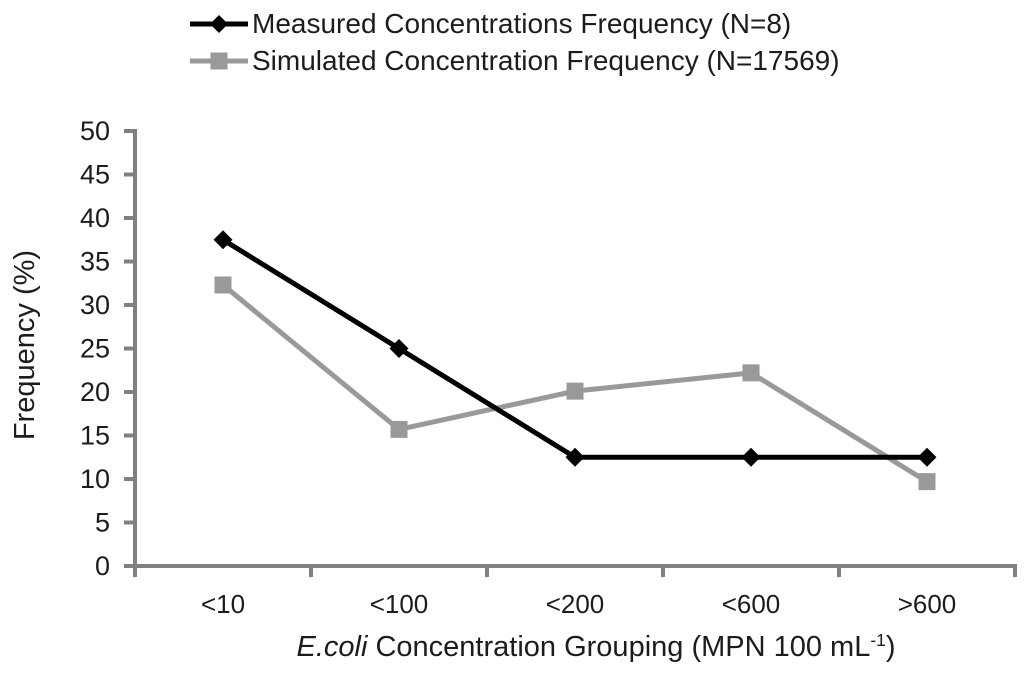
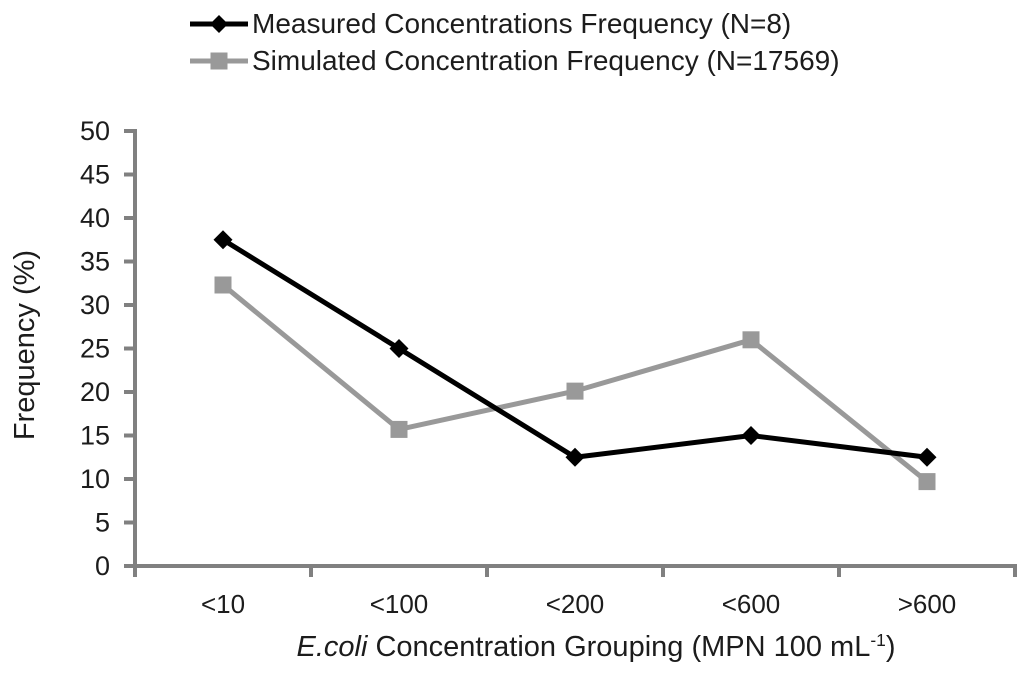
Measured Concentrations Frequency (N=8)/<600: 12 -> 15
Simulated Concentration Frequency (N=17569)/<600: 22 -> 26
